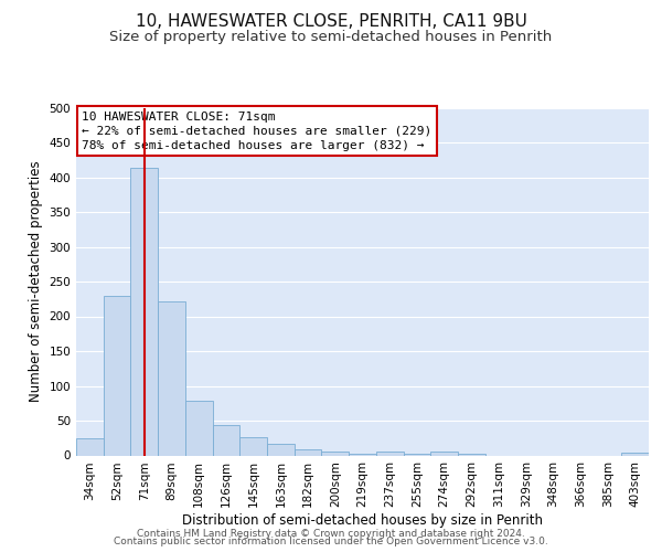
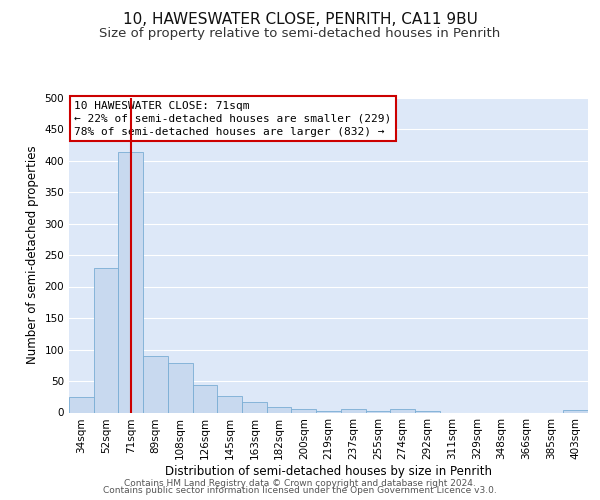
89sqm: 222 -> 90
